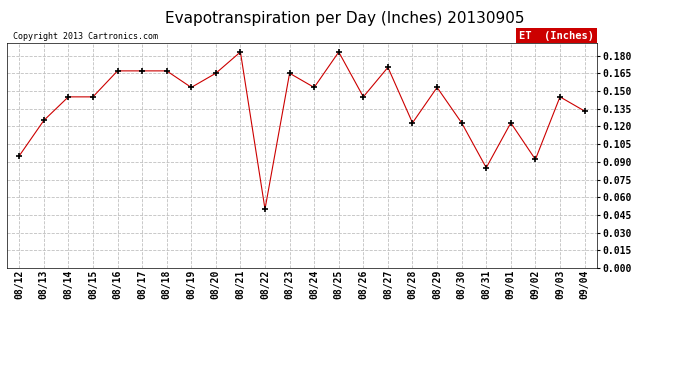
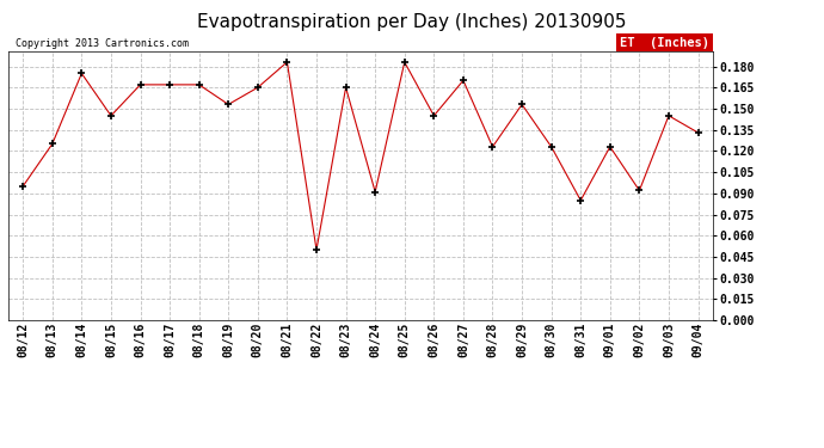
08/14: 0.145 -> 0.175
08/24: 0.153 -> 0.091
